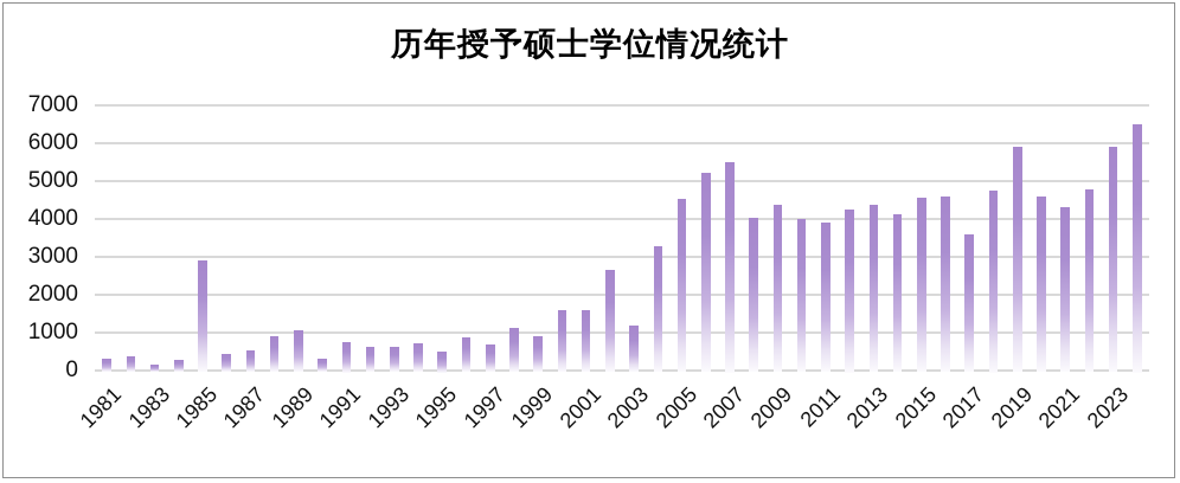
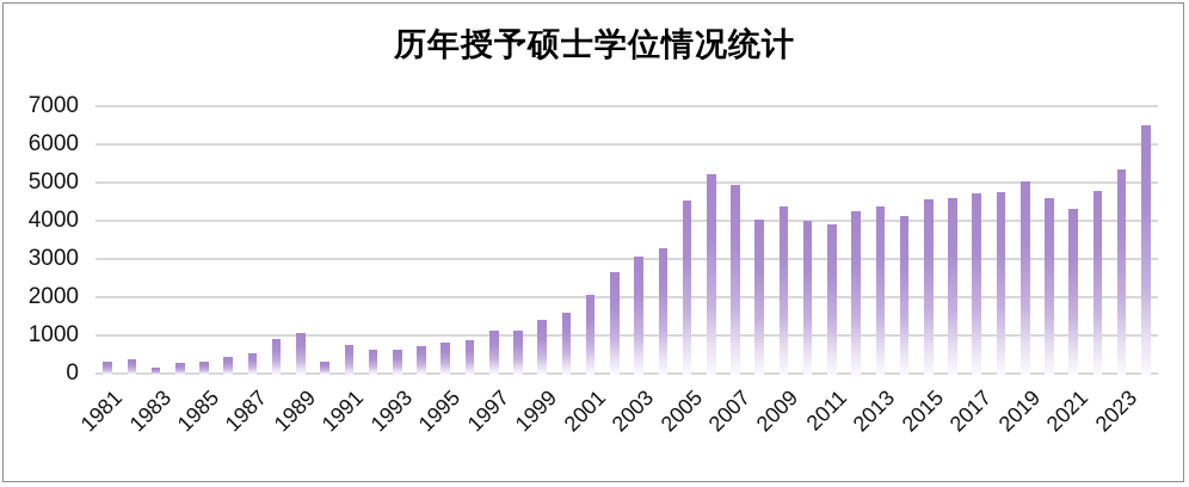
1985: 2900 -> 300
1995: 500 -> 800
1997: 700 -> 1100
1999: 900 -> 1400
2001: 1600 -> 2000
2003: 1200 -> 3100
2007: 5500 -> 5000
2017: 3600 -> 4700
2019: 5900 -> 5000
2023: 5900 -> 5400
